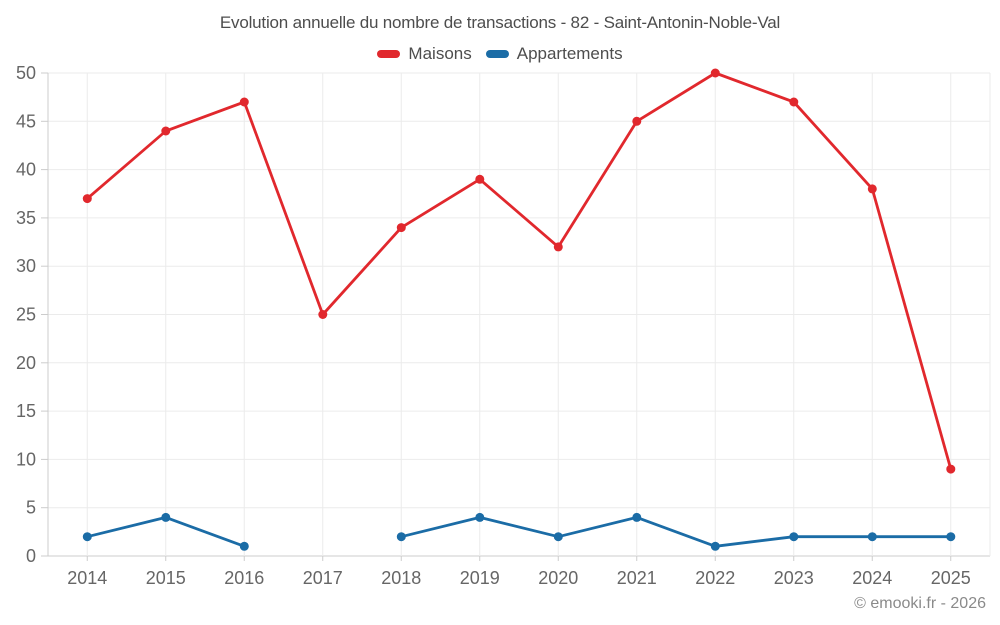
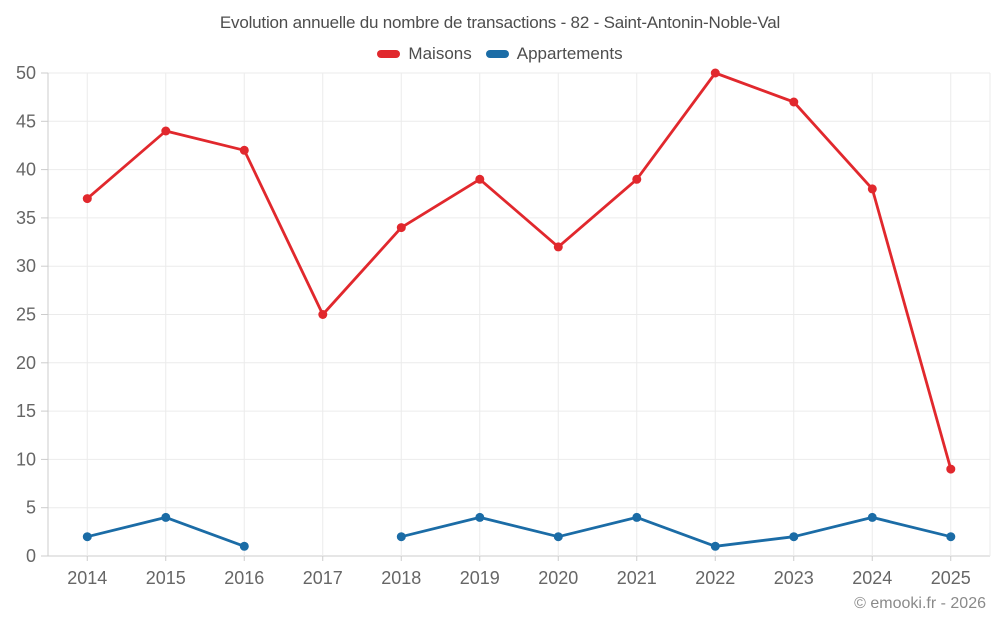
Maisons/2016: 47 -> 42
Maisons/2021: 45 -> 39
Appartements/2024: 2 -> 4
